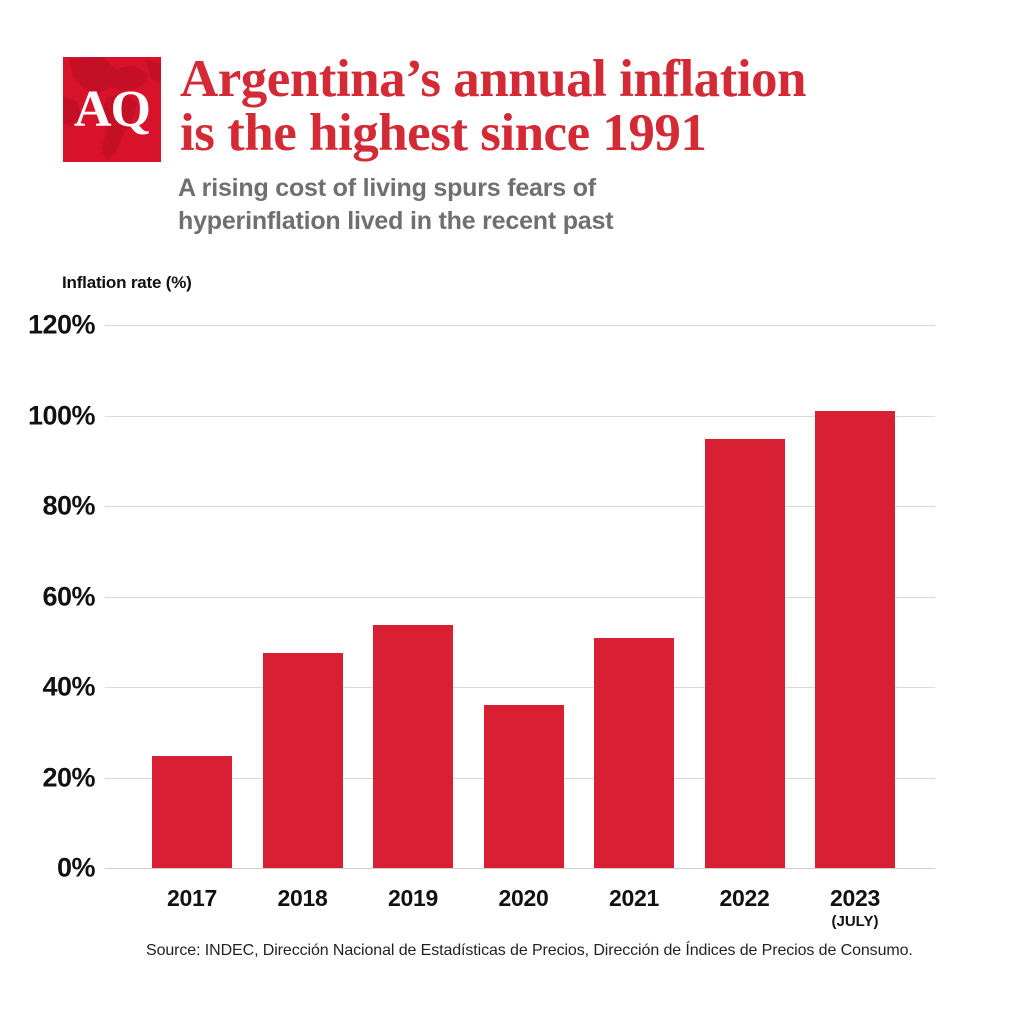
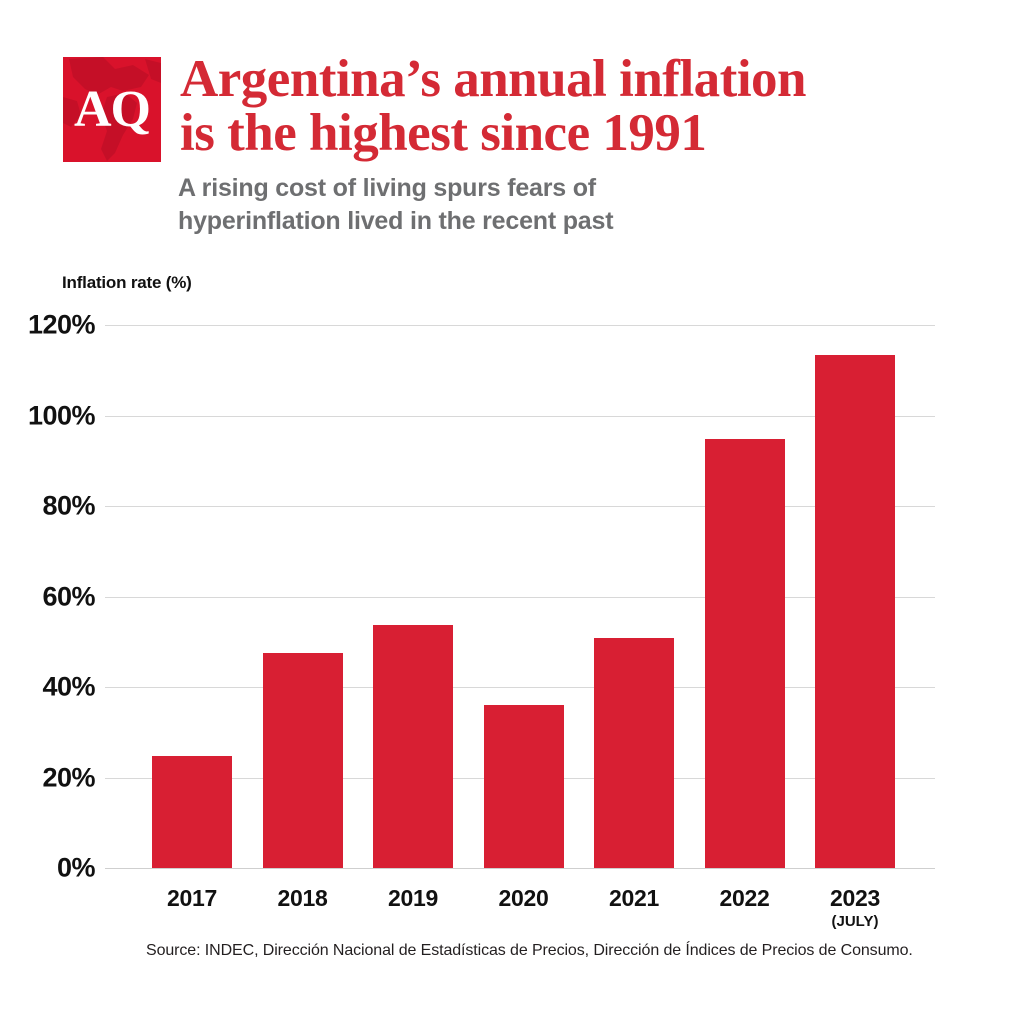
2023: 101% -> 113%
